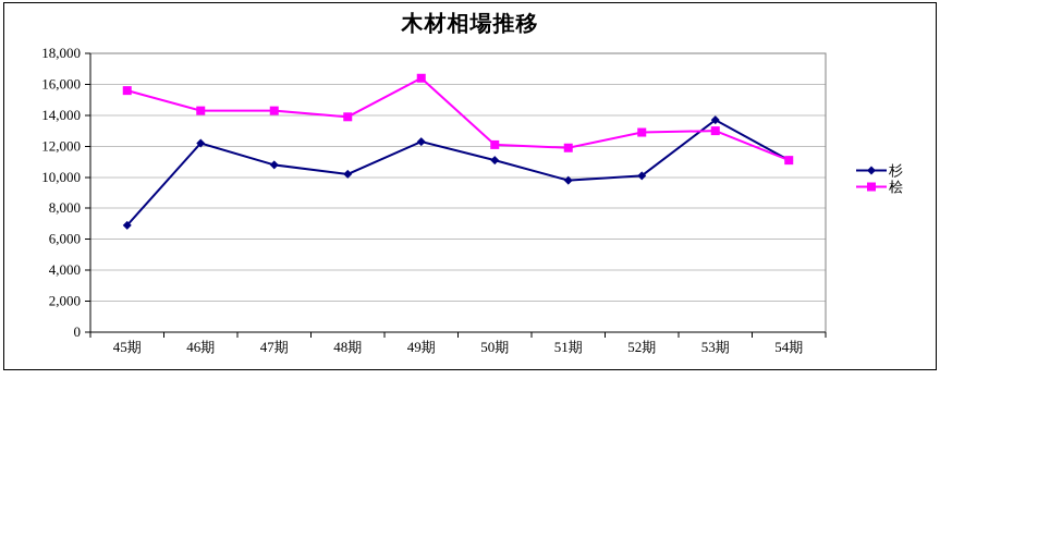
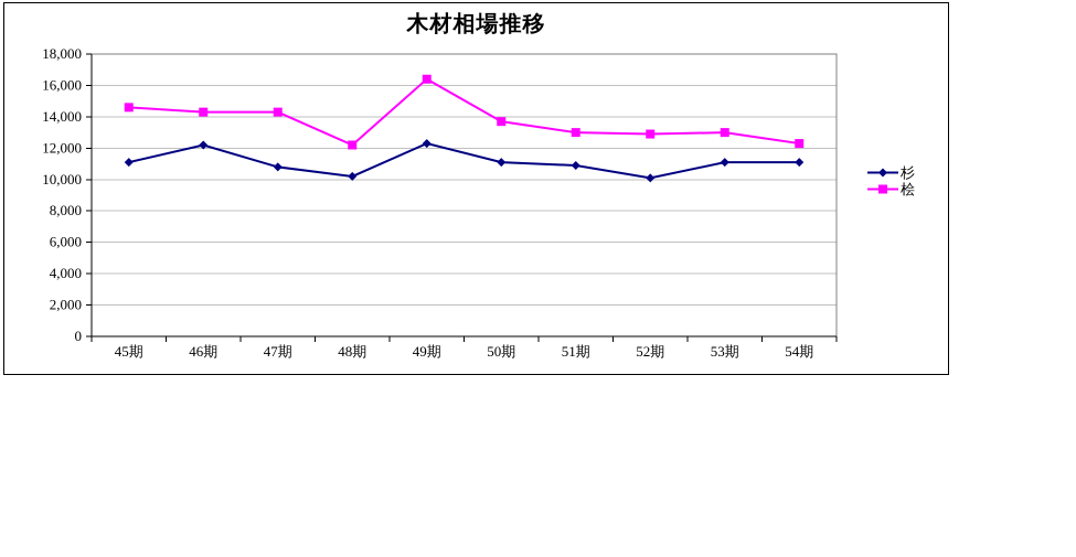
杉/45期: 6900 -> 11100
桧/45期: 15600 -> 14600
桧/48期: 13900 -> 12200
桧/50期: 12100 -> 13700
杉/51期: 9800 -> 10900
桧/51期: 11900 -> 13000
杉/53期: 13700 -> 11100
桧/54期: 11100 -> 12300
